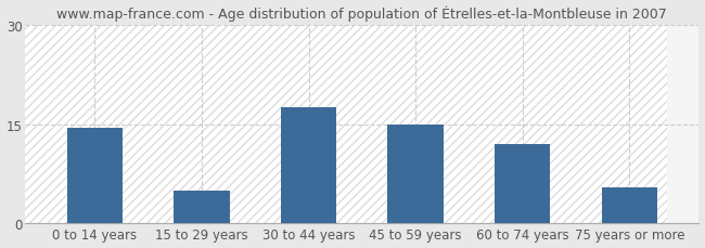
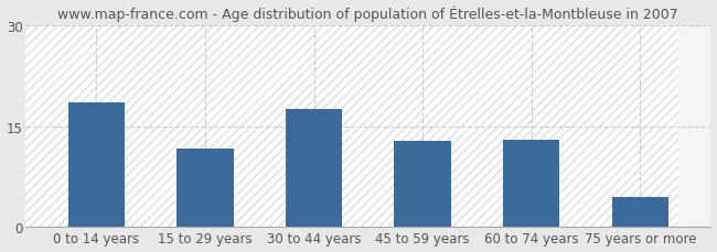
0 to 14 years: 14.5 -> 18.6
15 to 29 years: 5.0 -> 11.6
45 to 59 years: 15.0 -> 12.8
60 to 74 years: 12.0 -> 13.0
75 years or more: 5.5 -> 4.4
